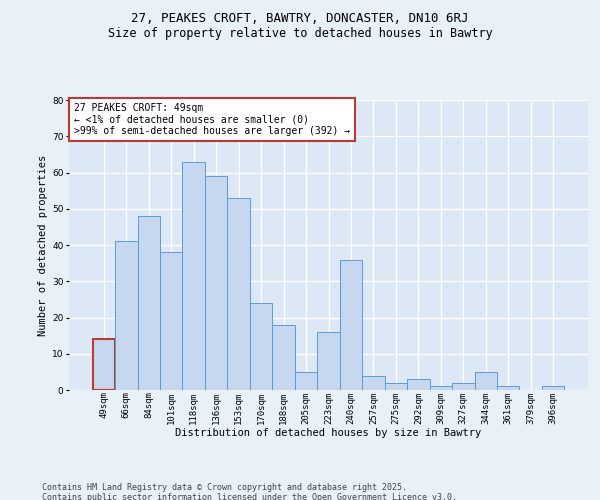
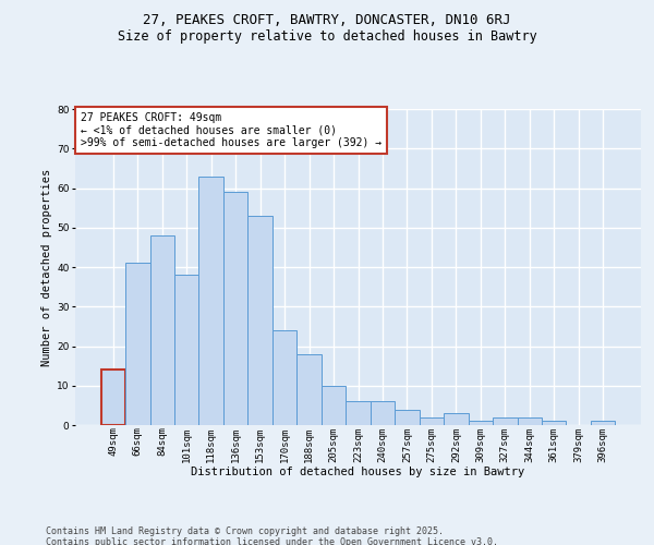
205sqm: 5 -> 10
223sqm: 16 -> 6
240sqm: 36 -> 6
344sqm: 5 -> 2
